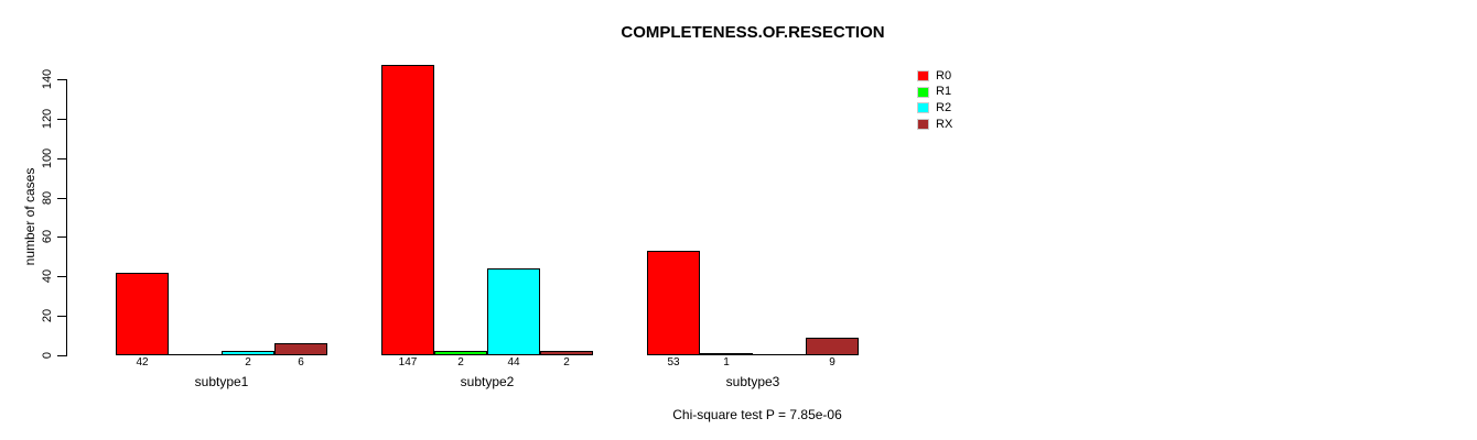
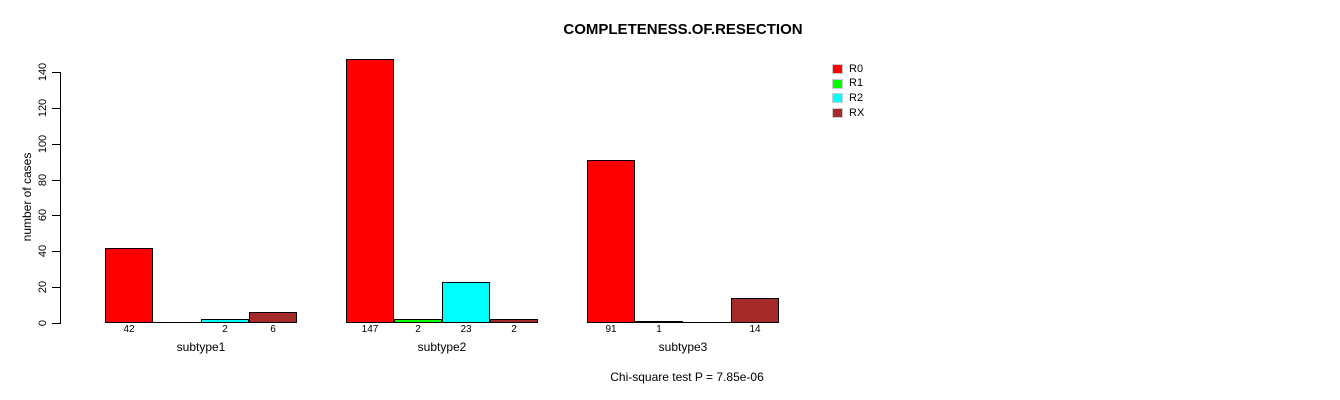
R2/subtype2: 44 -> 23
R0/subtype3: 53 -> 91
RX/subtype3: 9 -> 14
